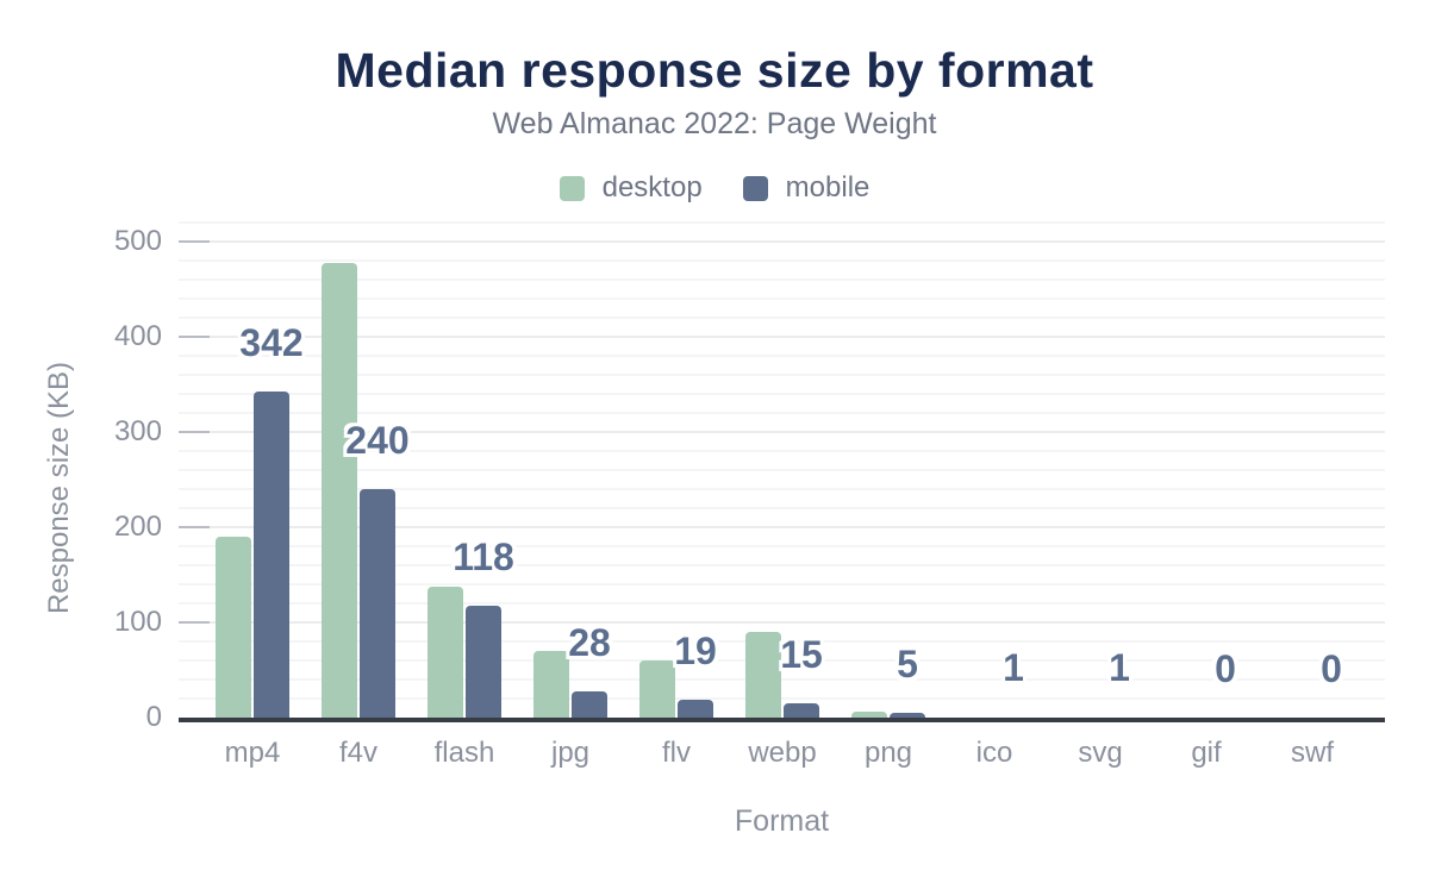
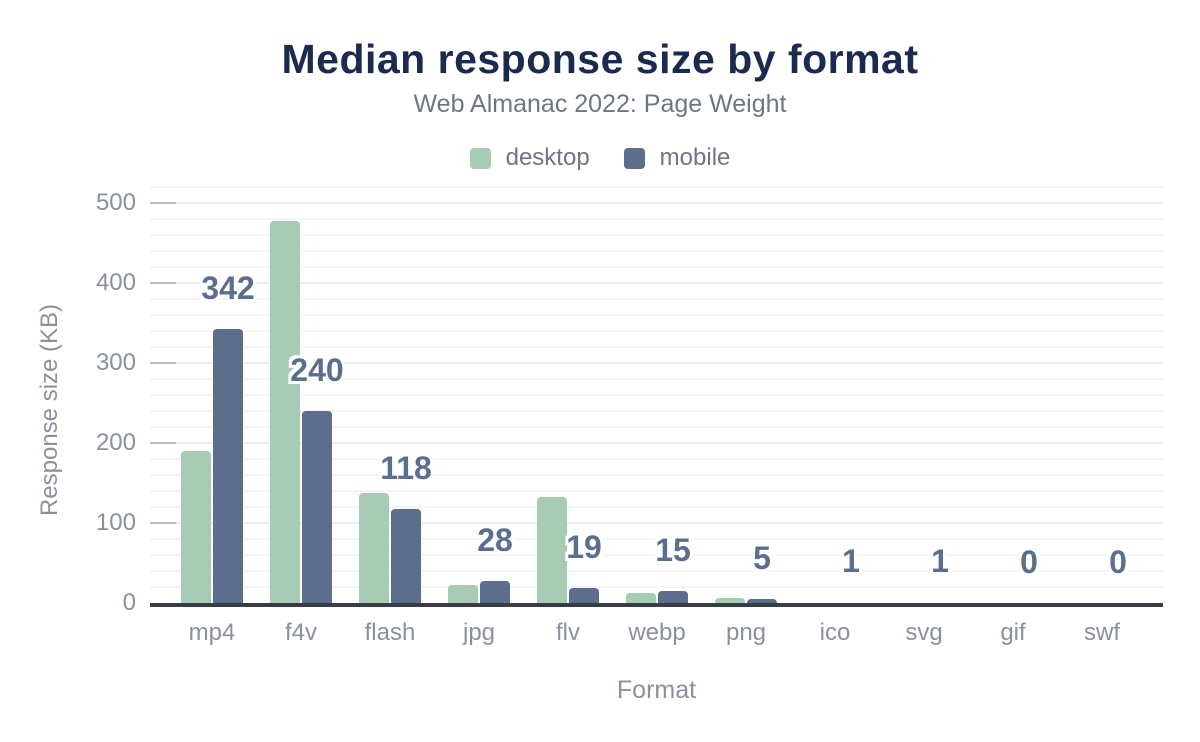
desktop/jpg: 70 -> 20
desktop/flv: 60 -> 130
desktop/webp: 90 -> 10
